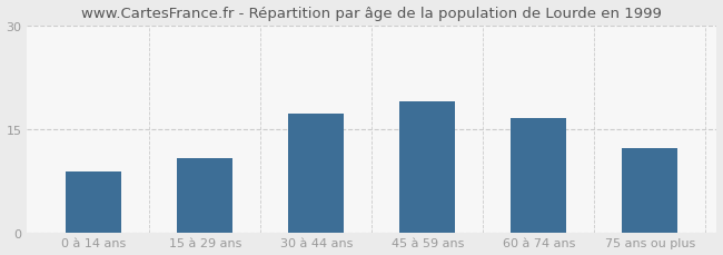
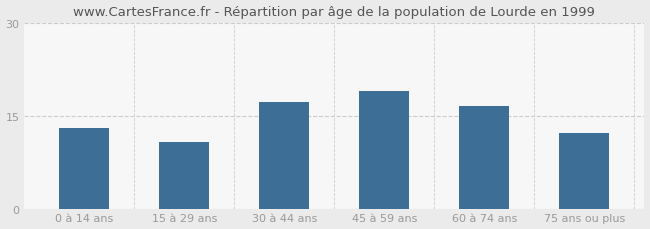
0 à 14 ans: 8.8 -> 13.0
